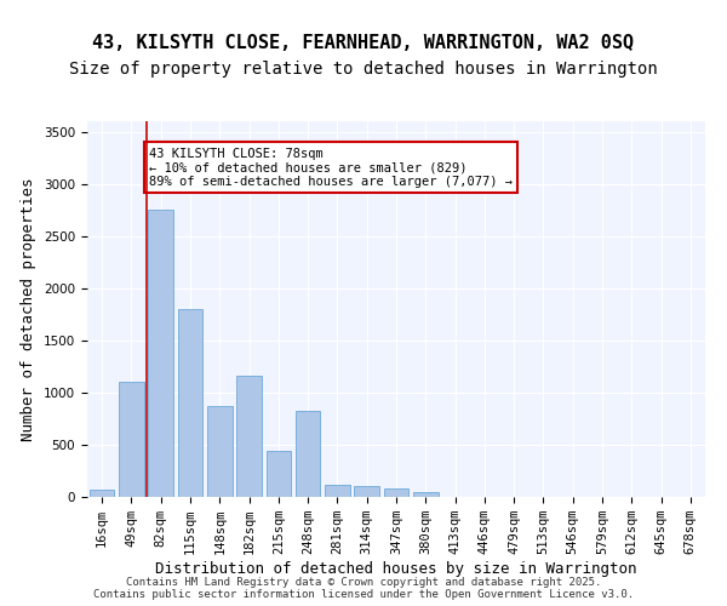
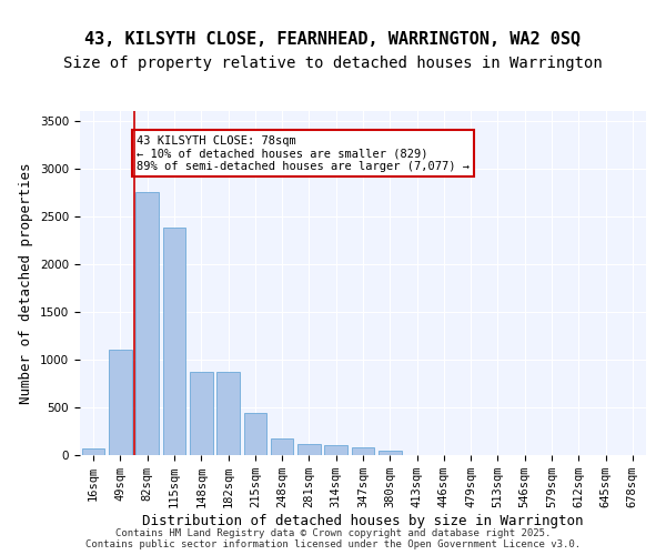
115sqm: 1800 -> 2380
182sqm: 1160 -> 870
248sqm: 820 -> 180
